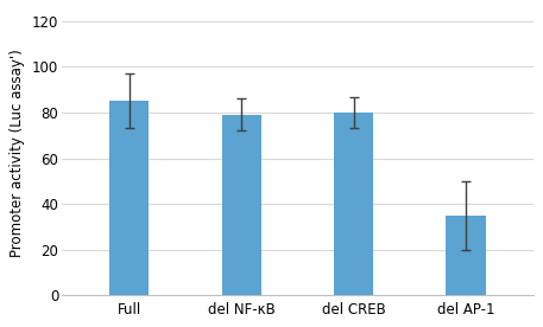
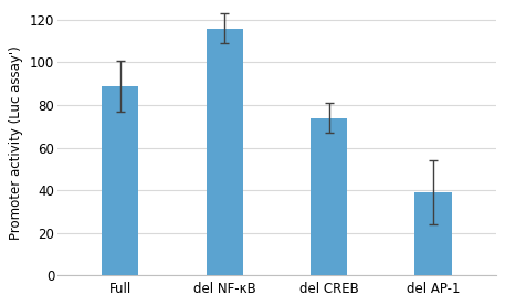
Full: 85 -> 89
del NF-κB: 79 -> 116
del CREB: 80 -> 74
del AP-1: 35 -> 39
